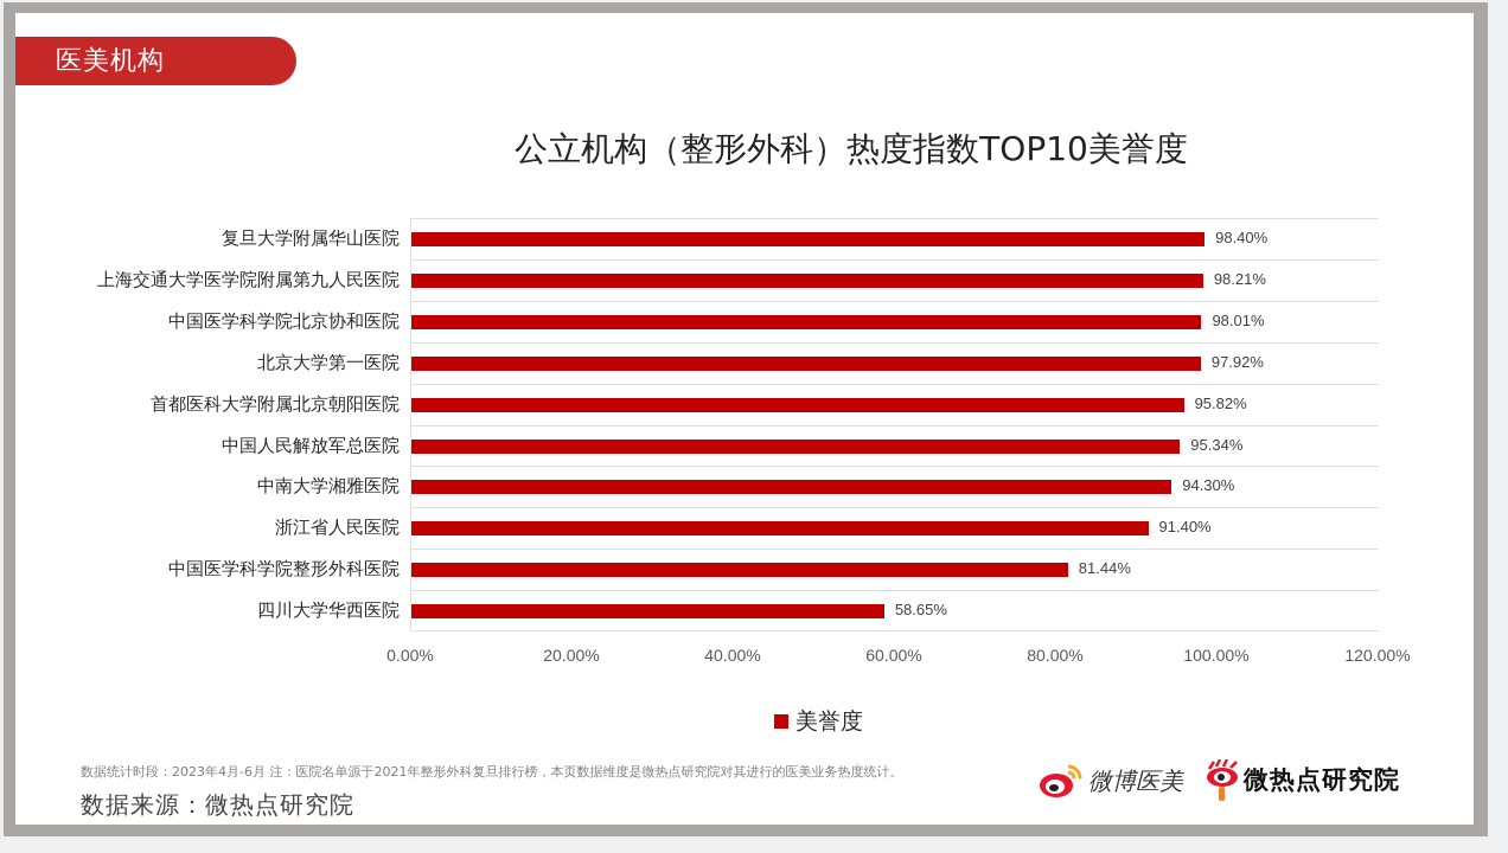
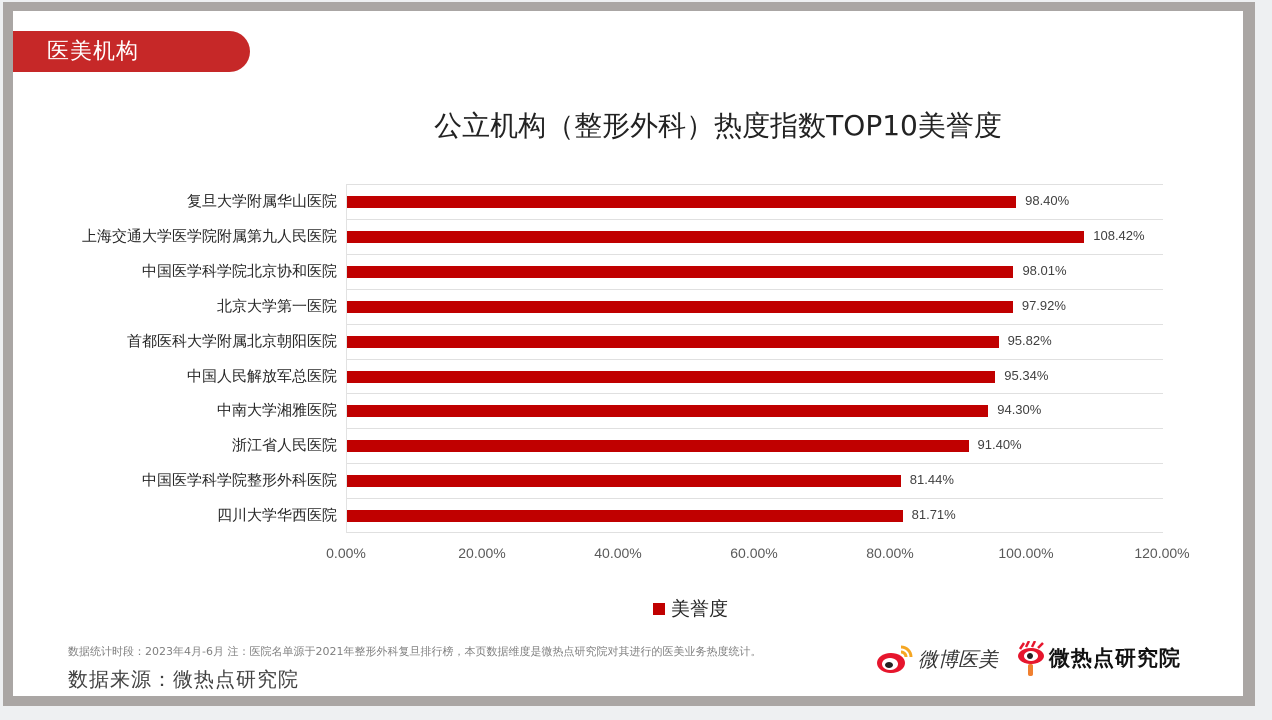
上海交通大学医学院附属第九人民医院: 98.21% -> 108.42%
四川大学华西医院: 58.65% -> 81.71%
